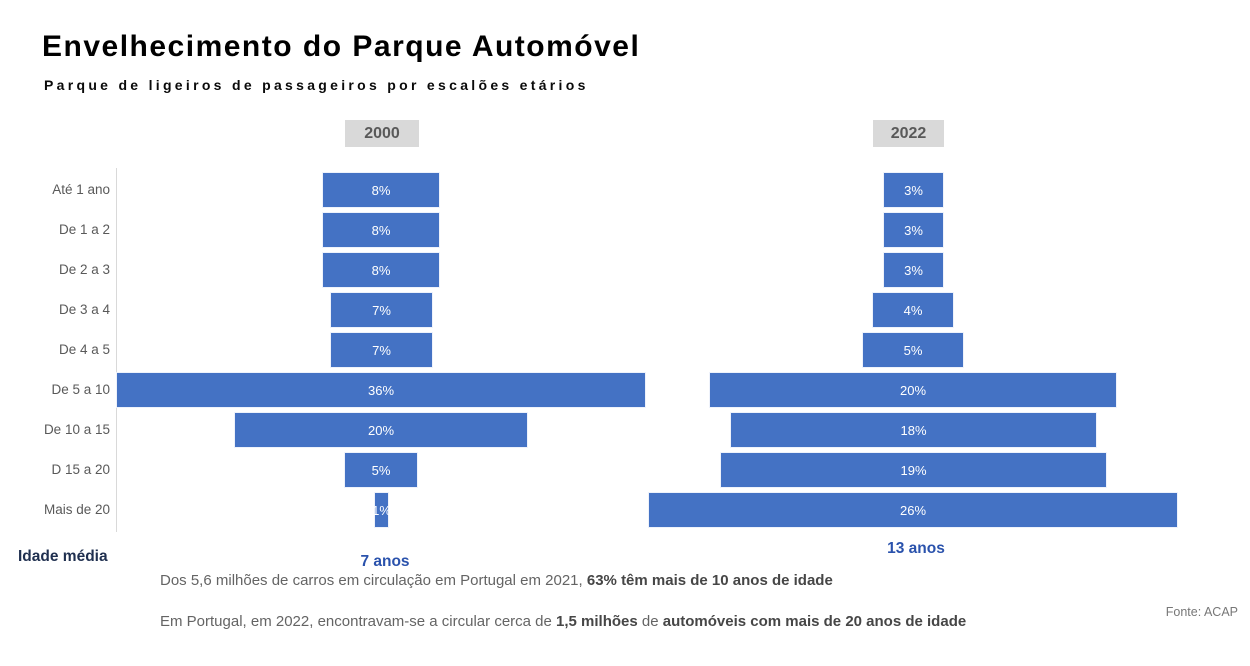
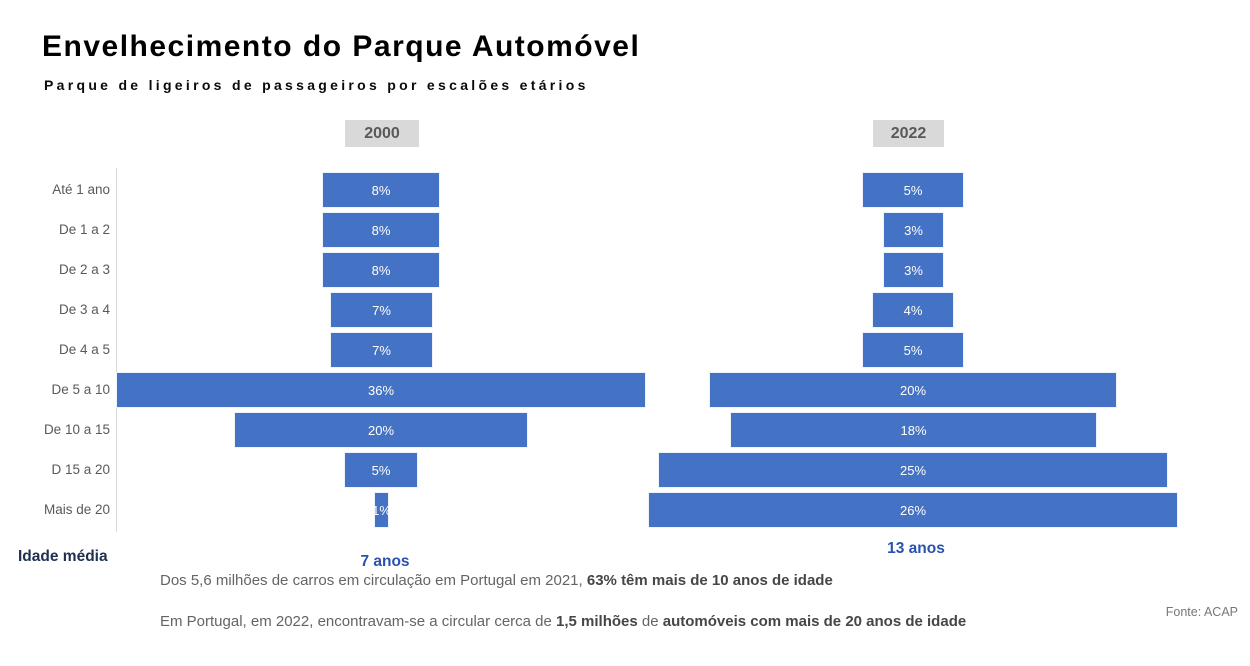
2022/Até 1 ano: 3% -> 5%
2022/D 15 a 20: 19% -> 25%
